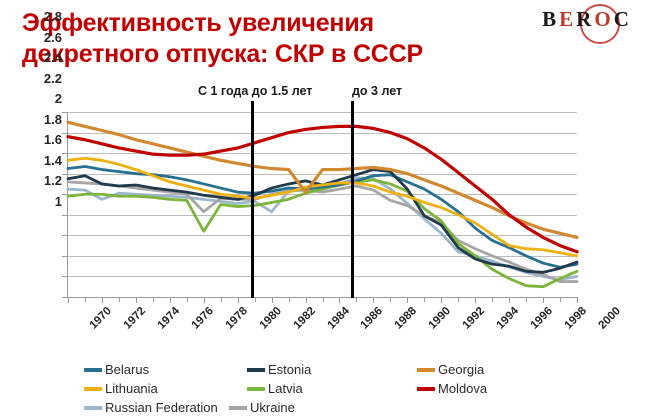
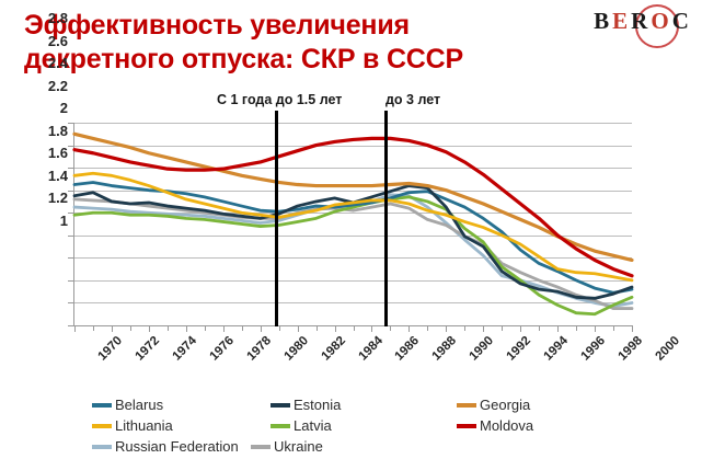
Russian Federation/1972: 1.95 -> 2.03
Latvia/1978: 1.64 -> 1.92
Ukraine/1978: 1.83 -> 1.98
Russian Federation/1982: 1.83 -> 1.98
Georgia/1984: 2.02 -> 2.24
